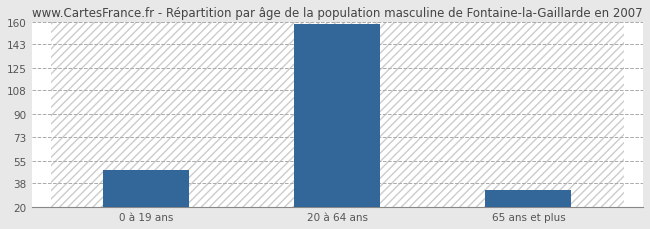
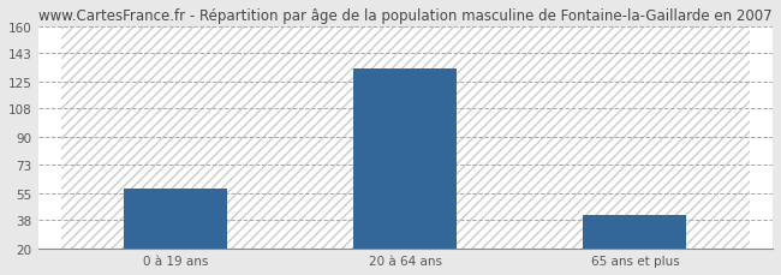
0 à 19 ans: 48 -> 58
20 à 64 ans: 158 -> 133
65 ans et plus: 33 -> 41
